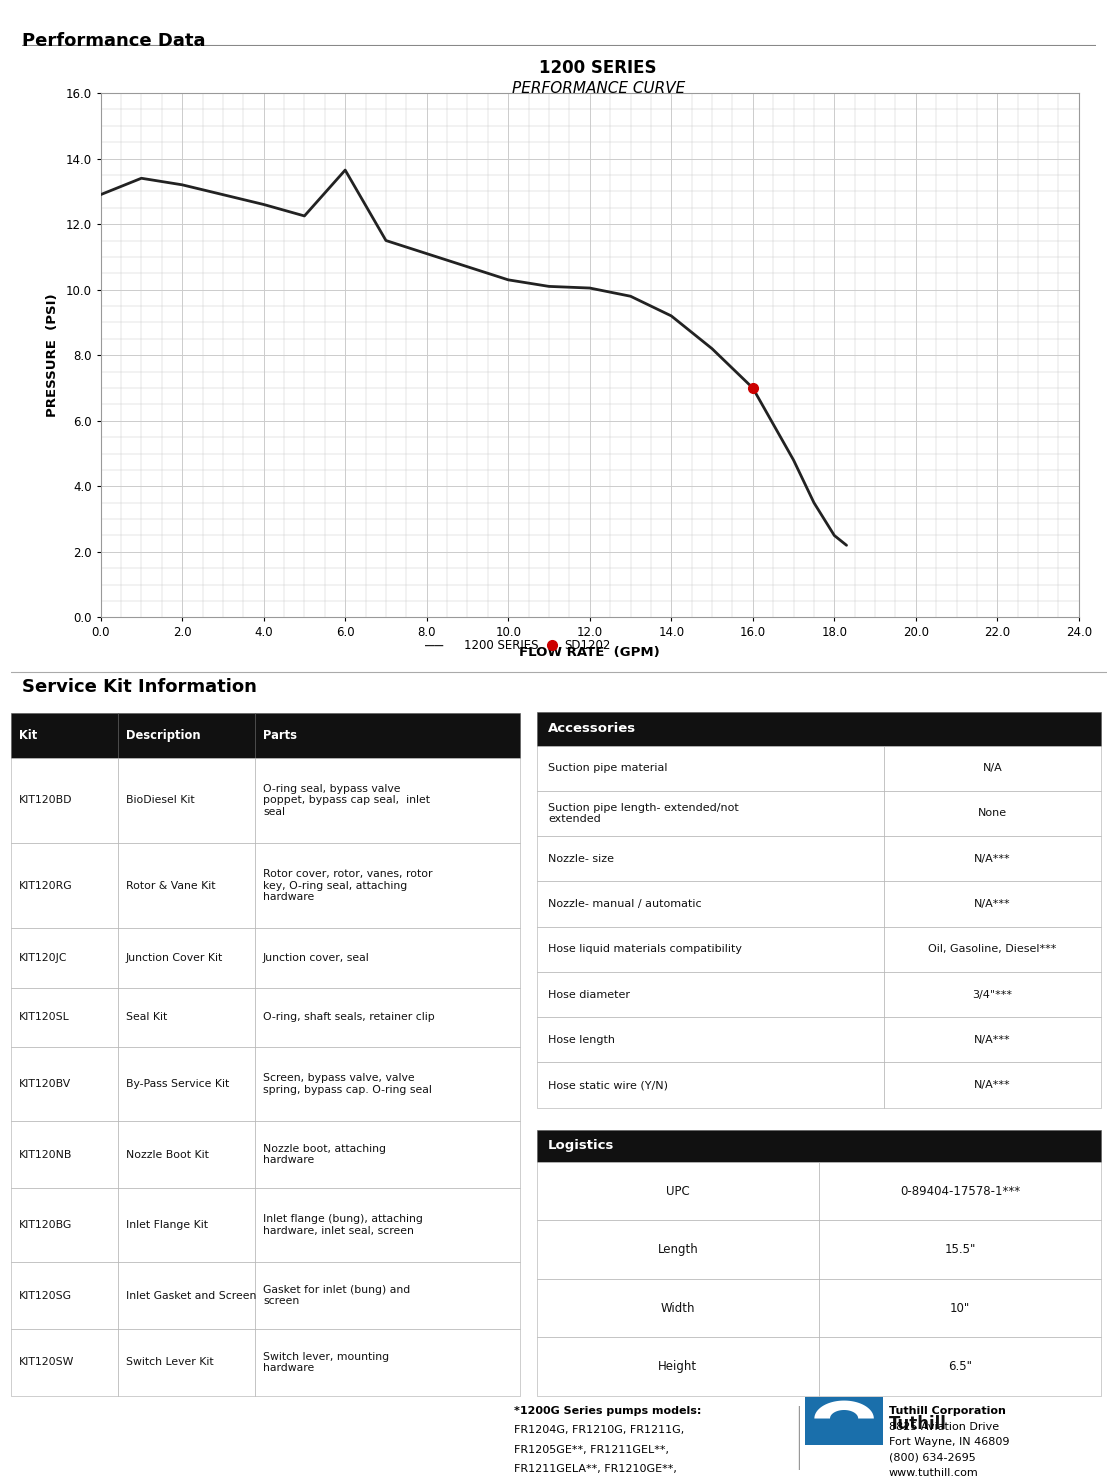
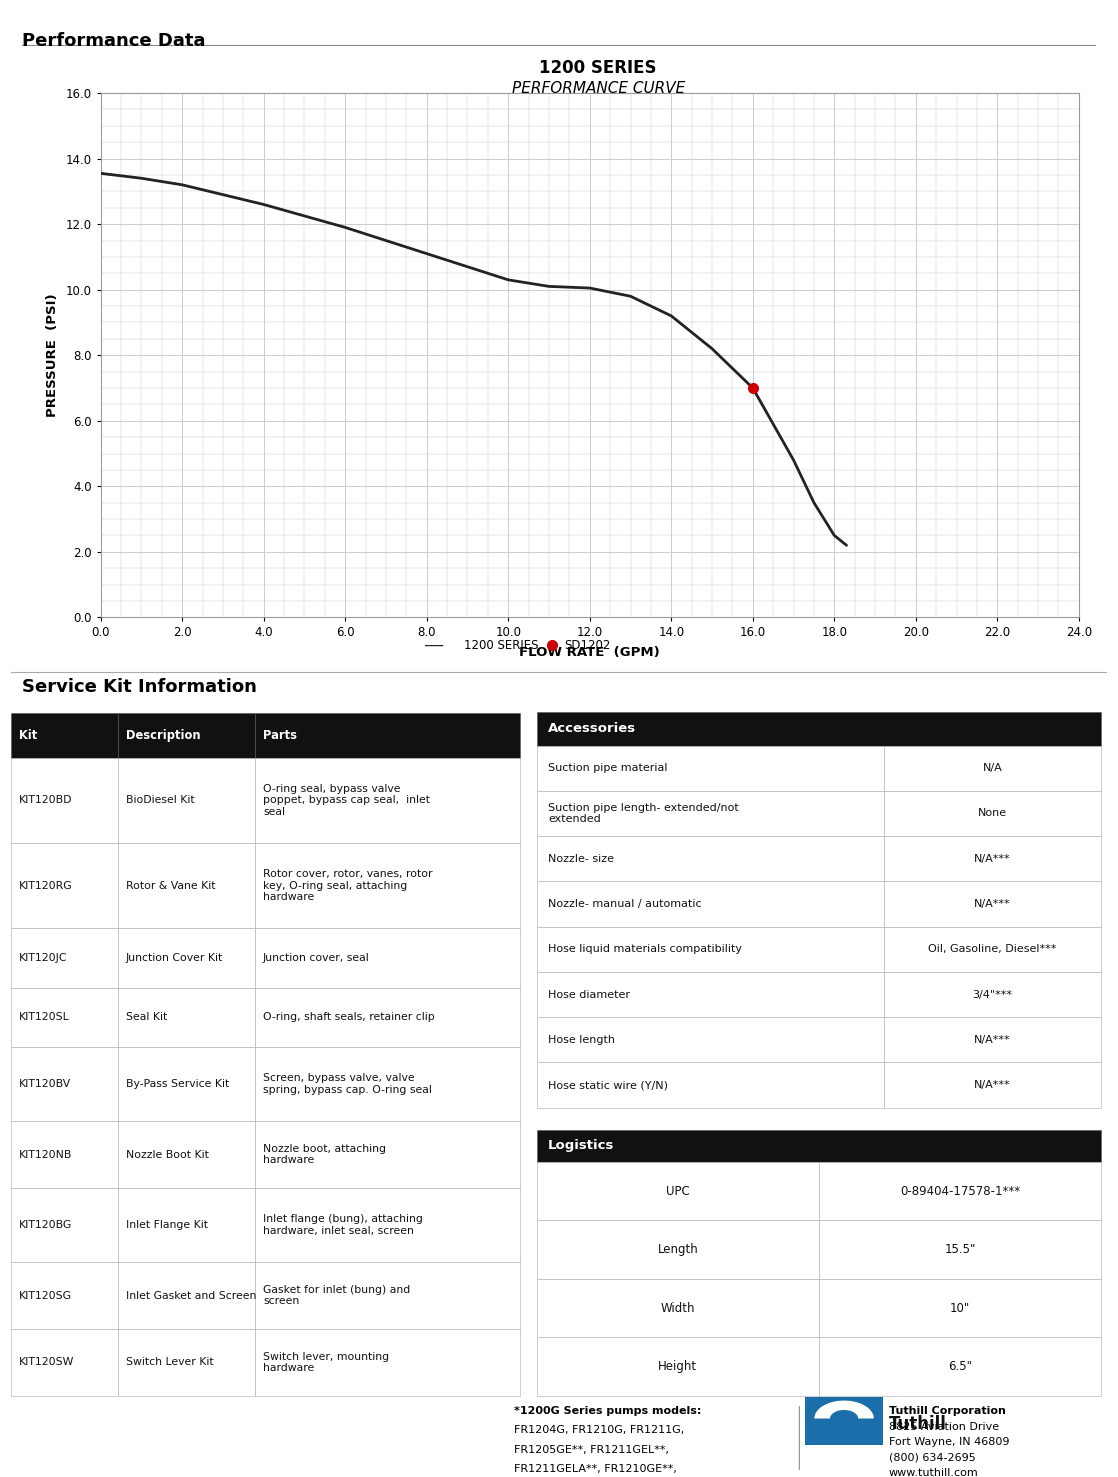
0.0: 12.90 -> 13.55
6.0: 13.65 -> 11.90
